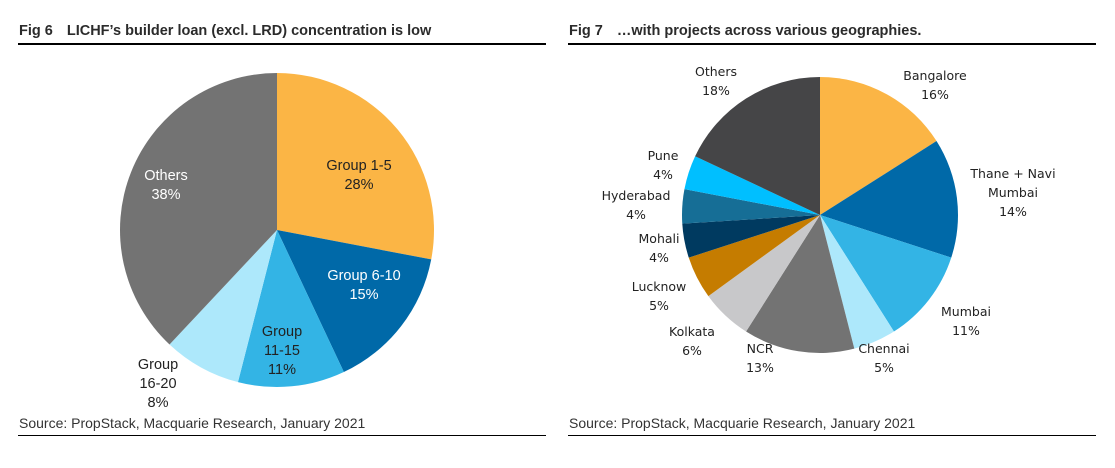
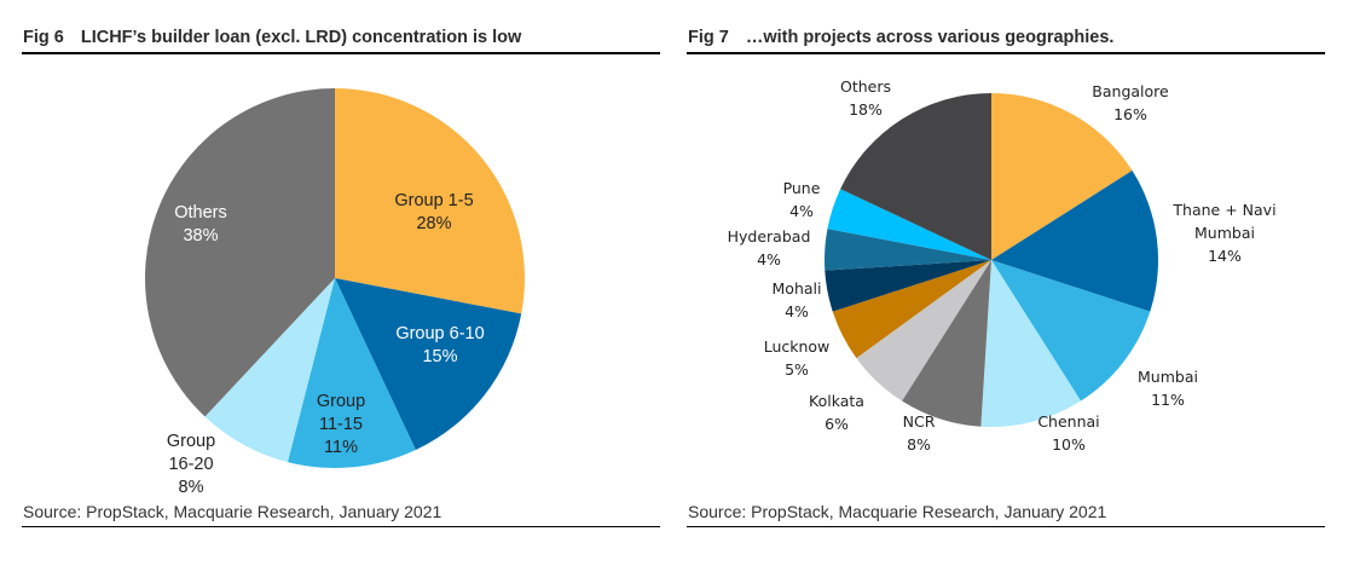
…with projects across various geographies./Chennai: 5% -> 10%
…with projects across various geographies./NCR: 13% -> 8%
